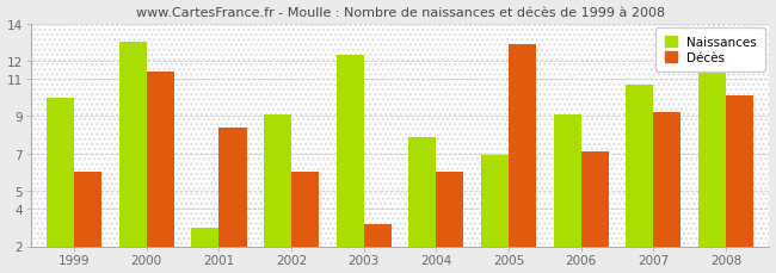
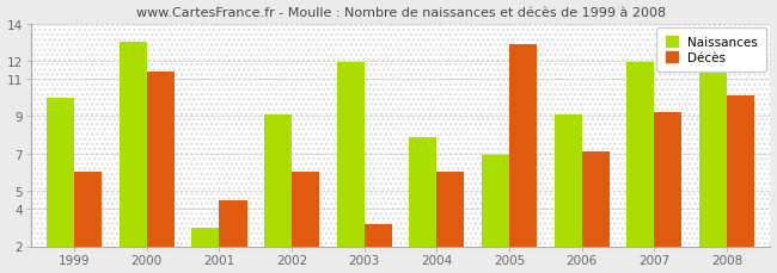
Décès/2001: 8.4 -> 4.5
Naissances/2003: 12.3 -> 11.9
Naissances/2007: 10.7 -> 11.9
